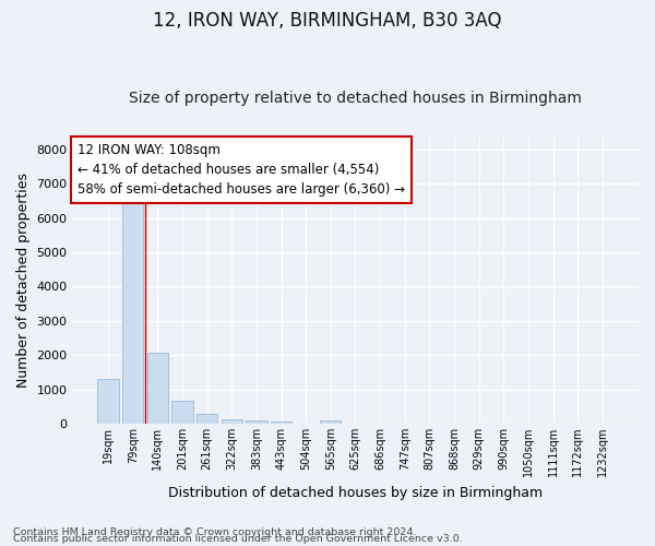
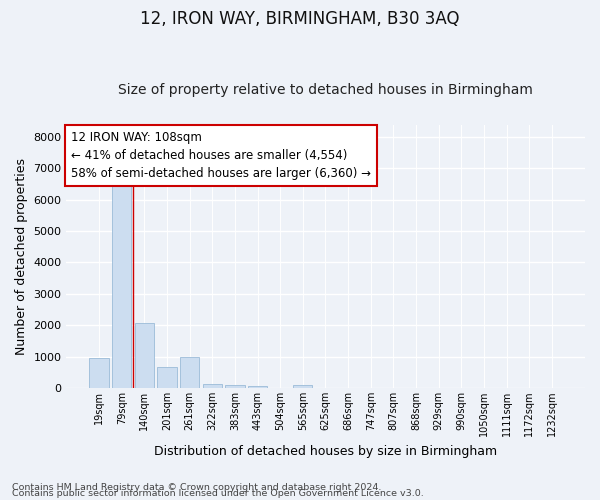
19sqm: 1320 -> 950
261sqm: 290 -> 1000
